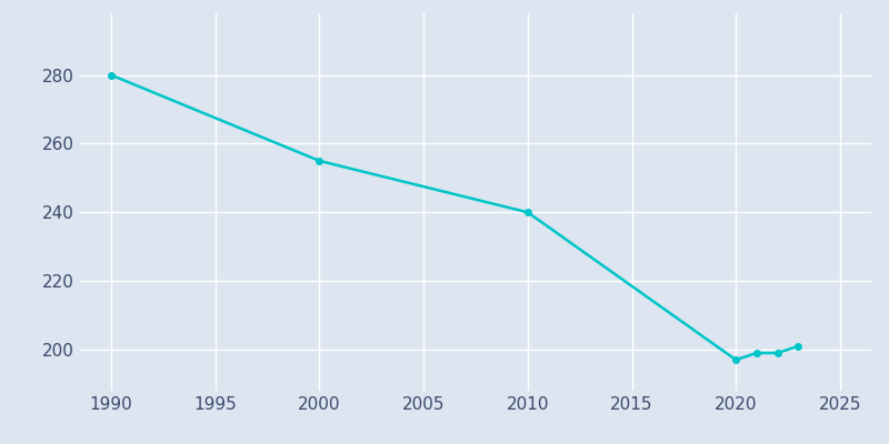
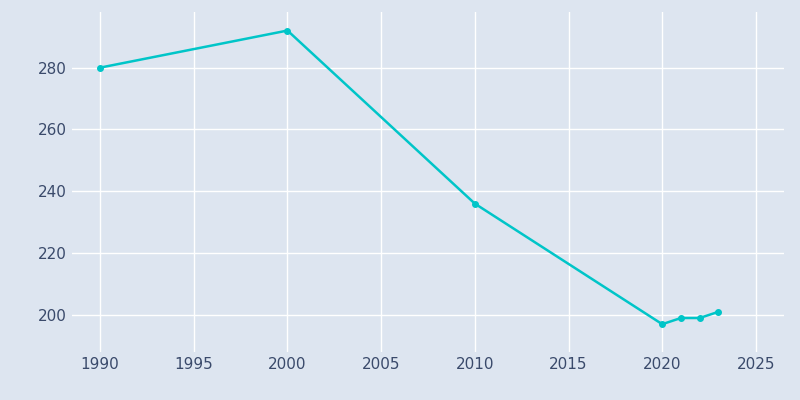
2000: 255 -> 292
2010: 240 -> 236
